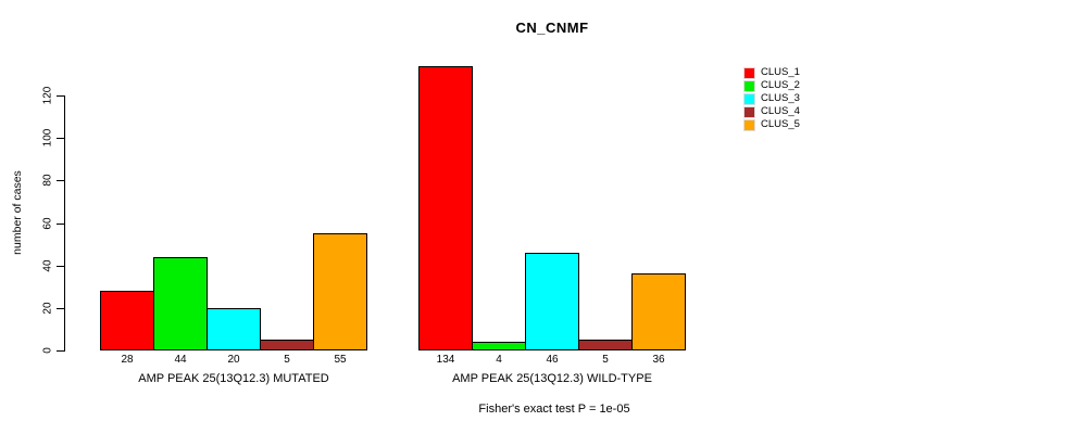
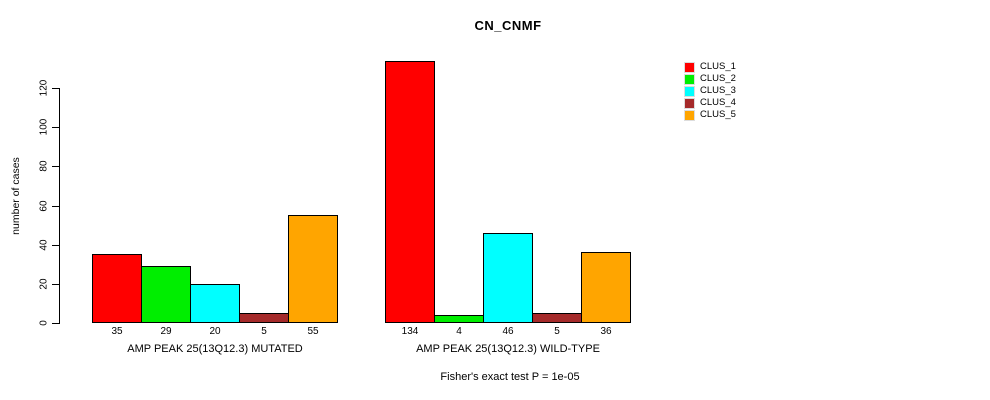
CLUS_1/AMP PEAK 25(13Q12.3) MUTATED: 28 -> 35
CLUS_2/AMP PEAK 25(13Q12.3) MUTATED: 44 -> 29
